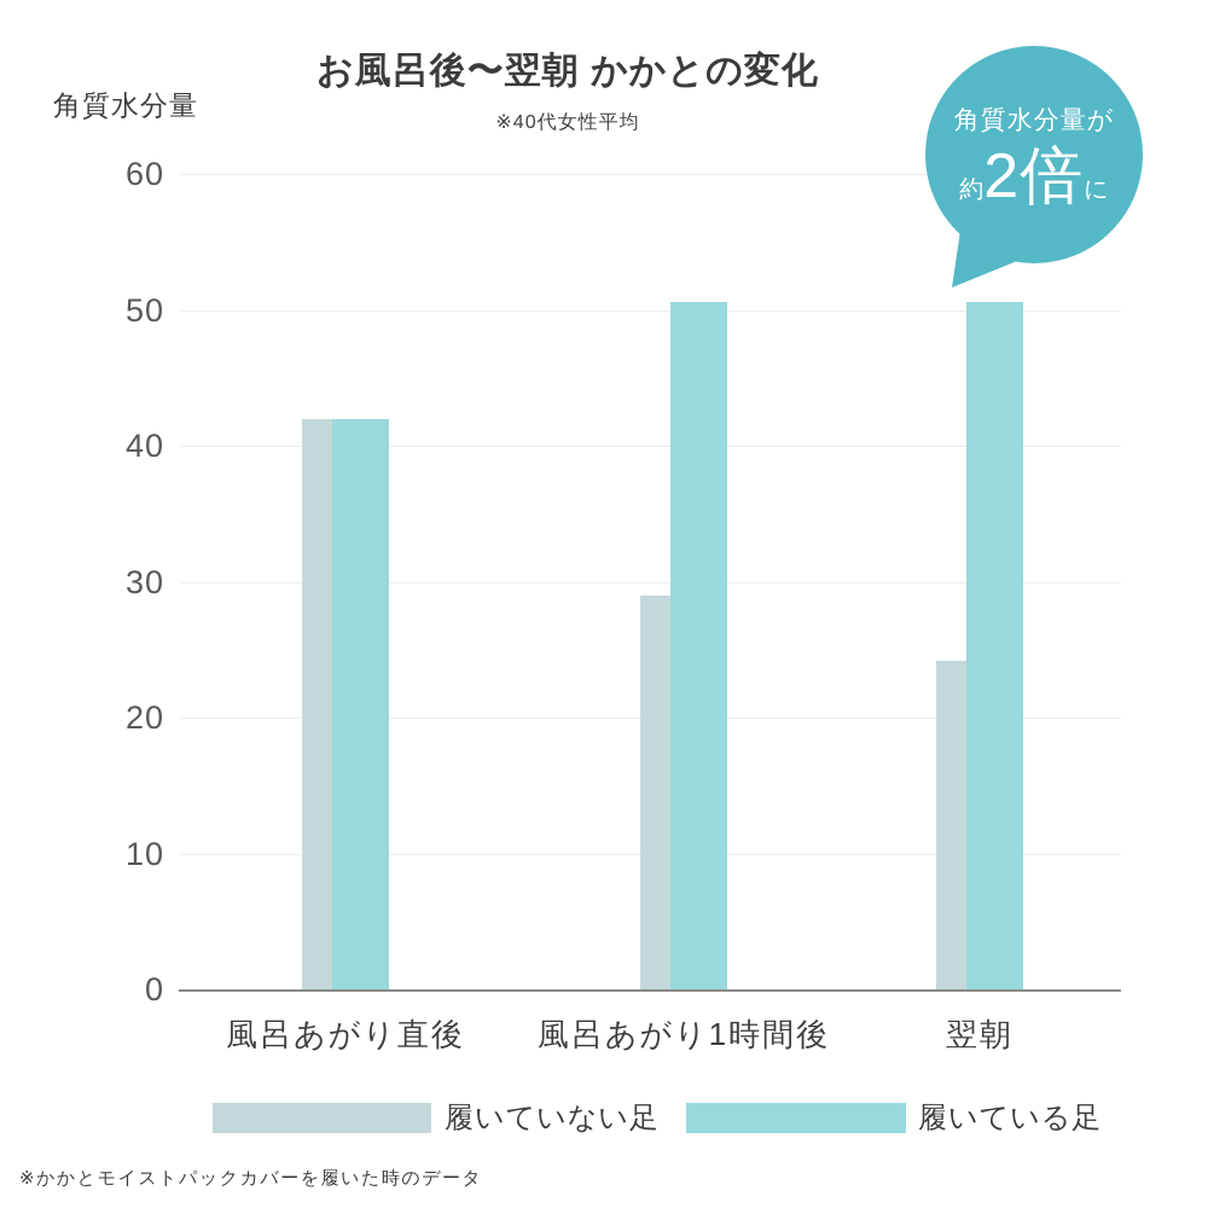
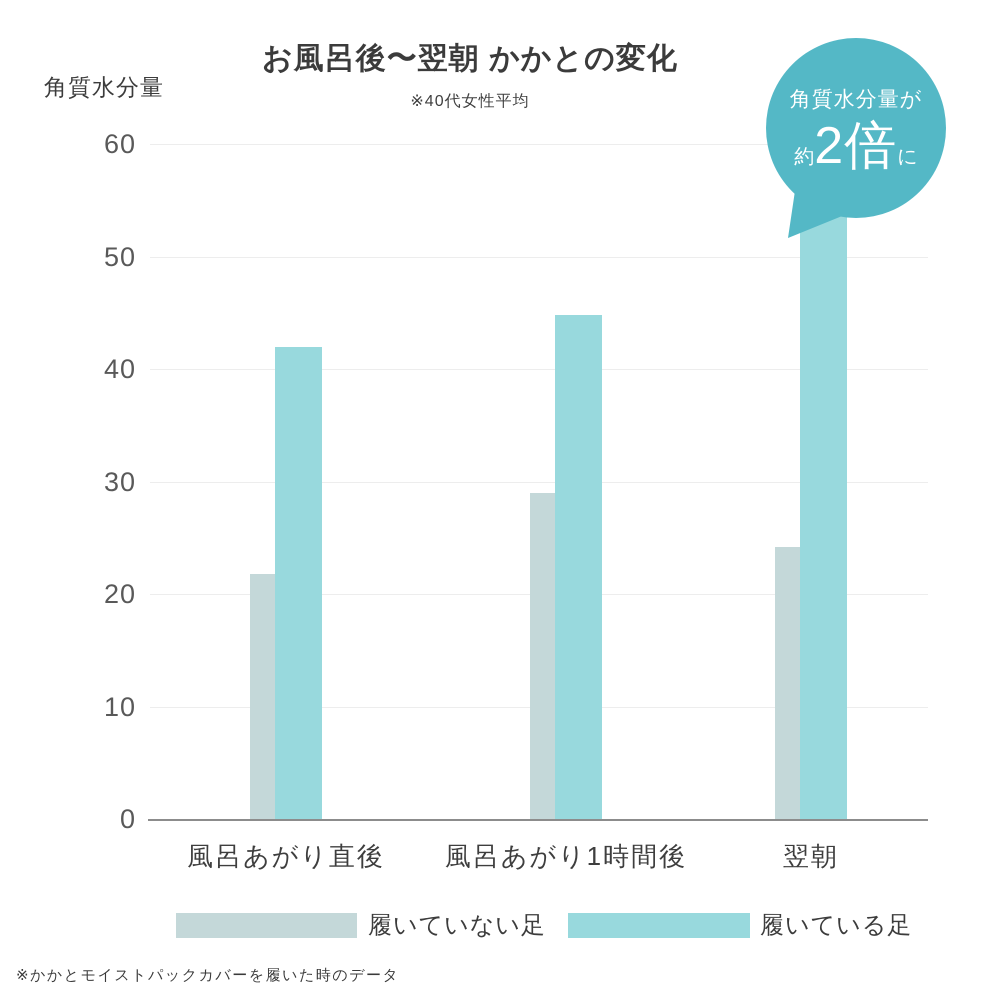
履いていない足/風呂あがり直後: 42.0 -> 21.8
履いている足/風呂あがり1時間後: 50.6 -> 44.8
履いている足/翌朝: 50.6 -> 55.0
